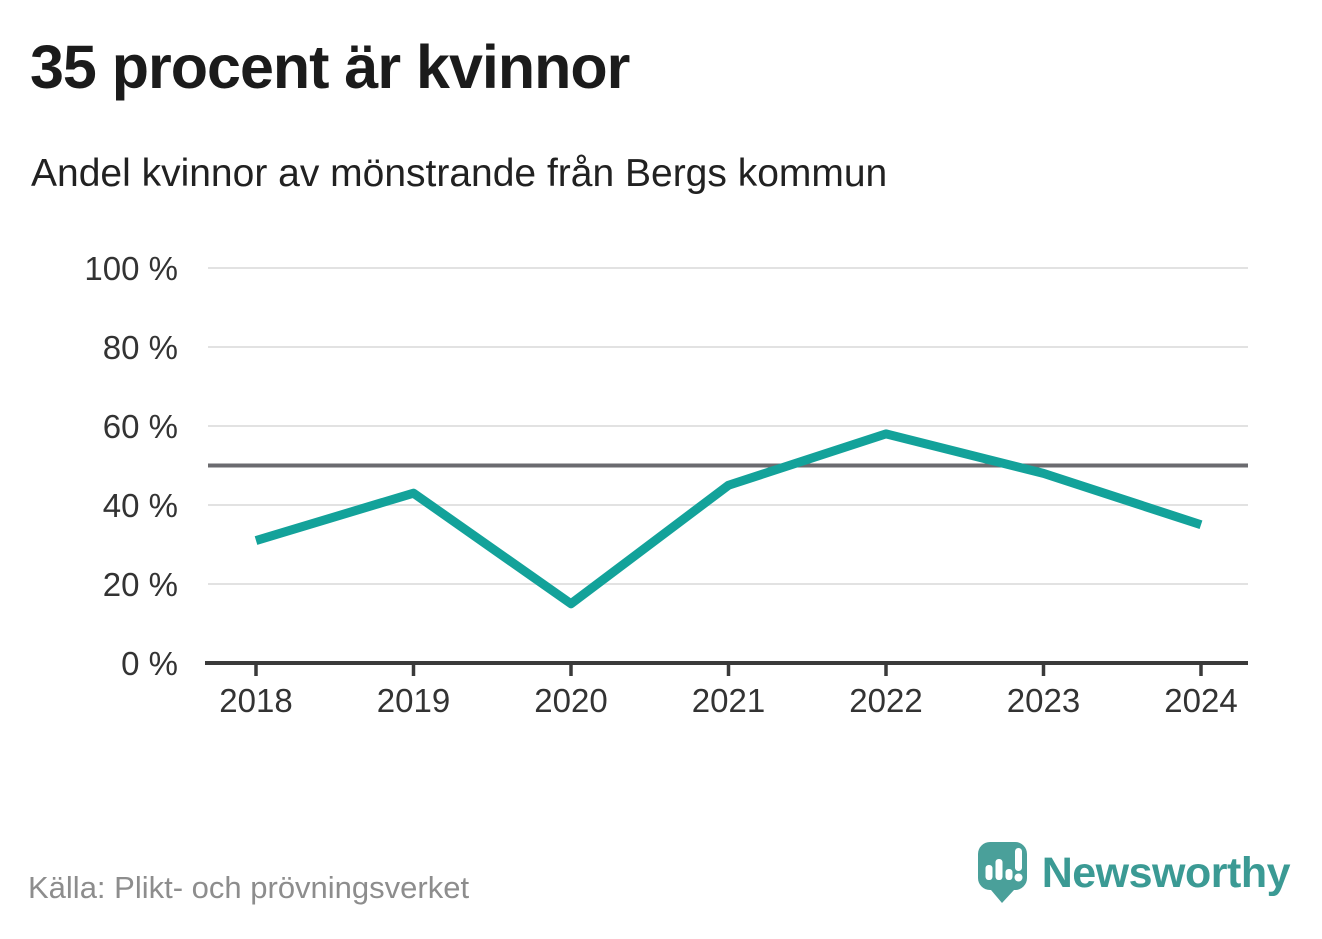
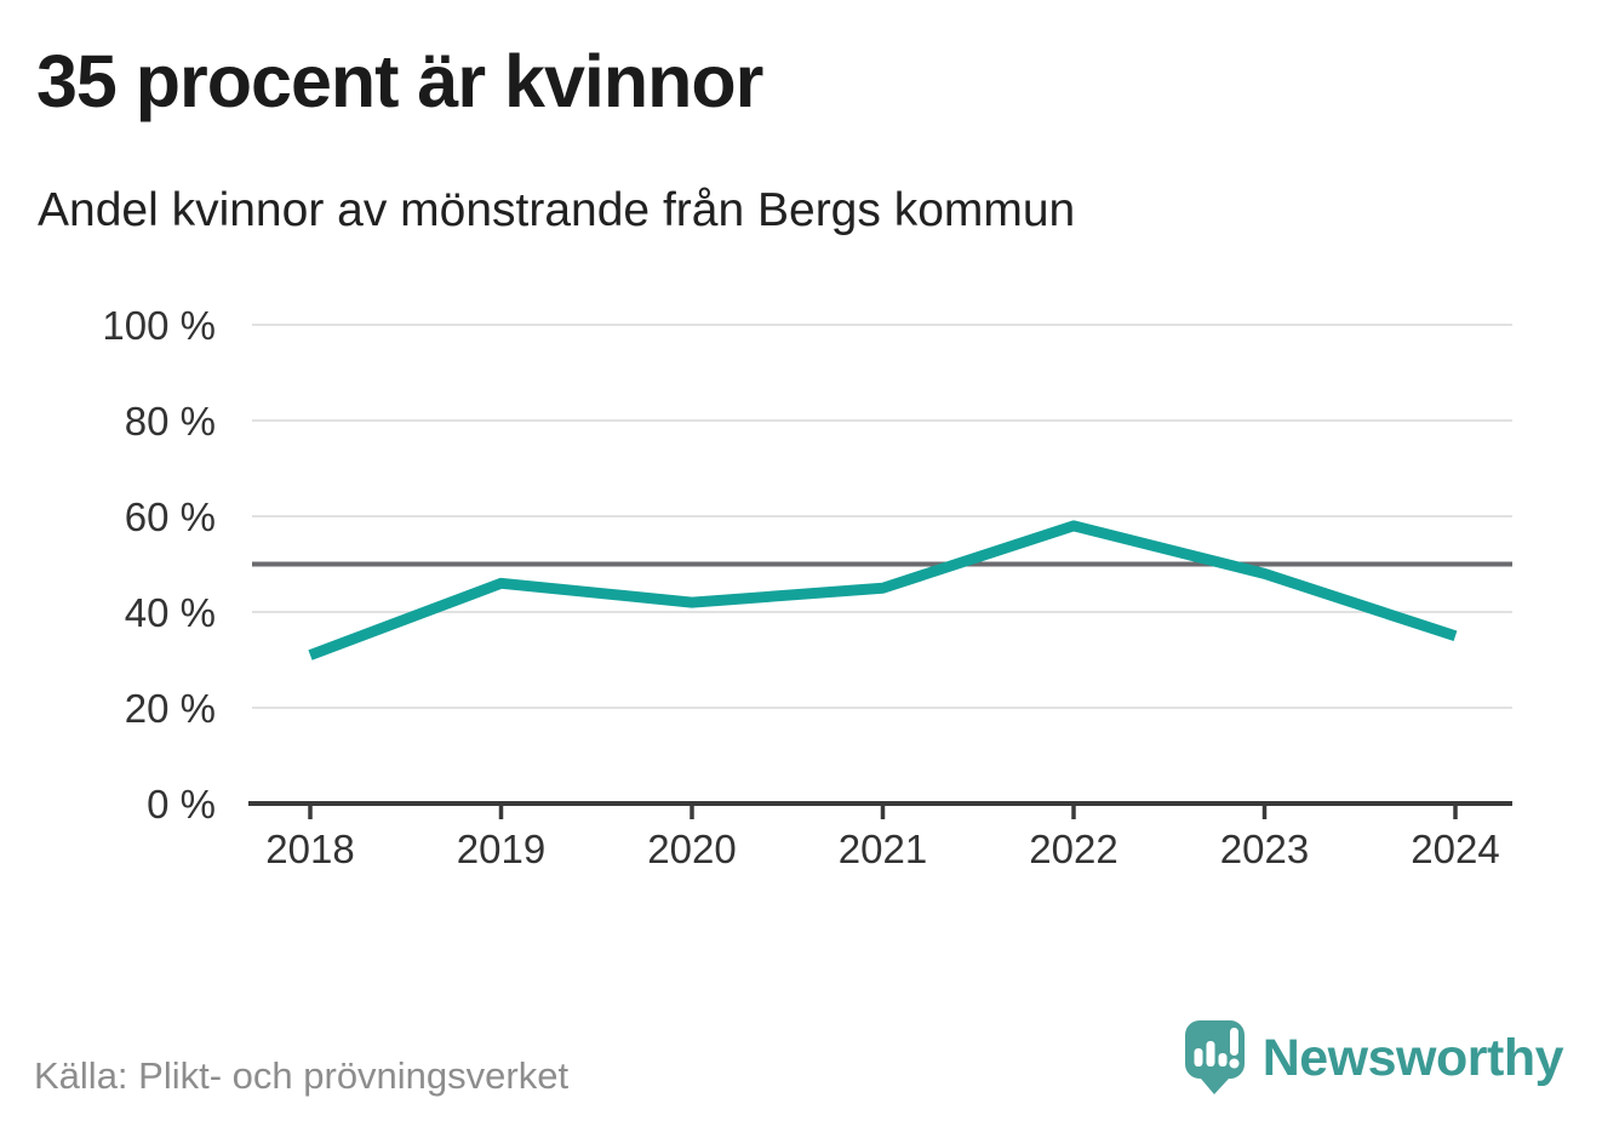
2019: 43% -> 46%
2020: 15% -> 42%
